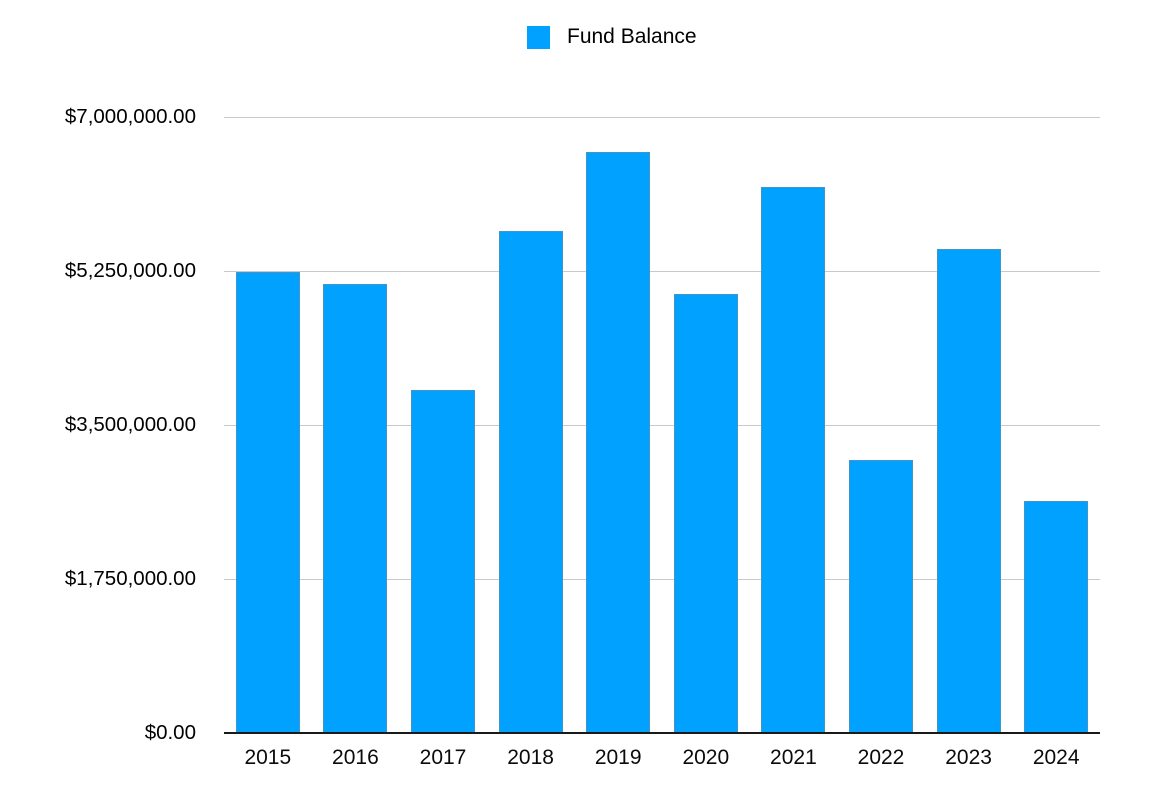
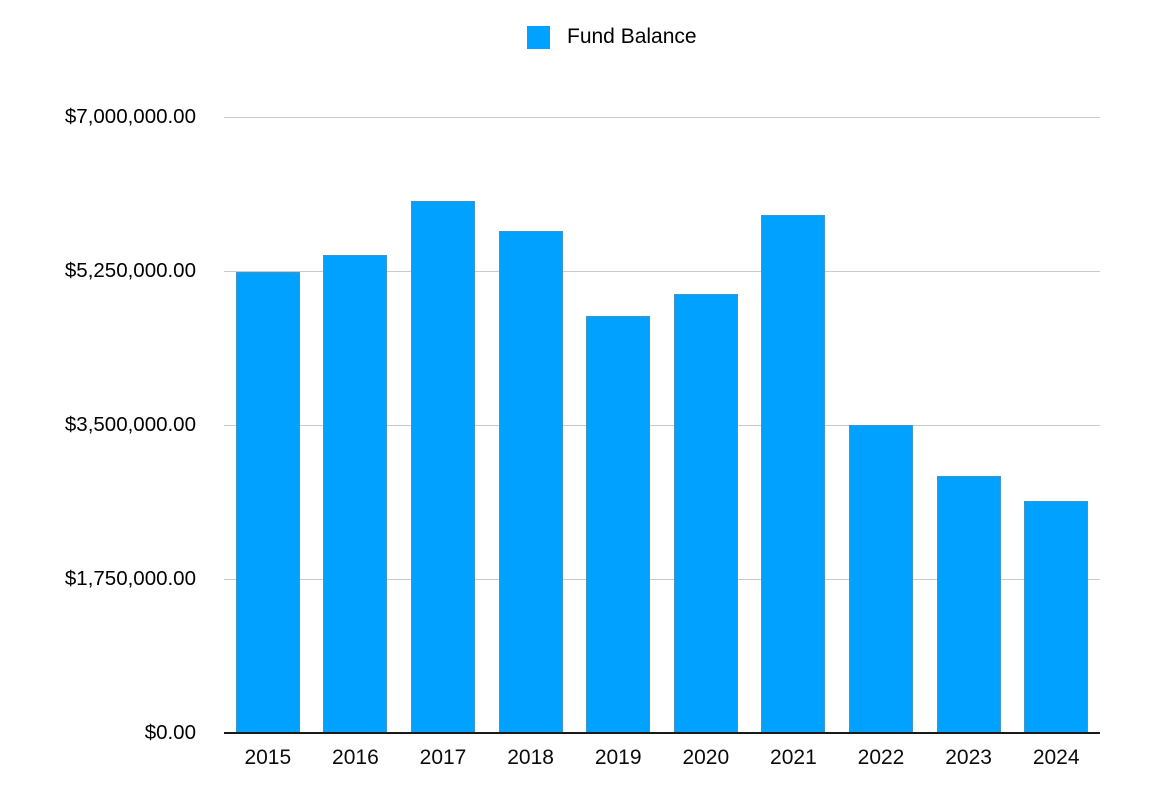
2016: $5100000 -> $5400000
2017: $3900000 -> $6000000
2019: $6600000 -> $4700000
2021: $6200000 -> $5900000
2022: $3100000 -> $3500000
2023: $5500000 -> $2900000
